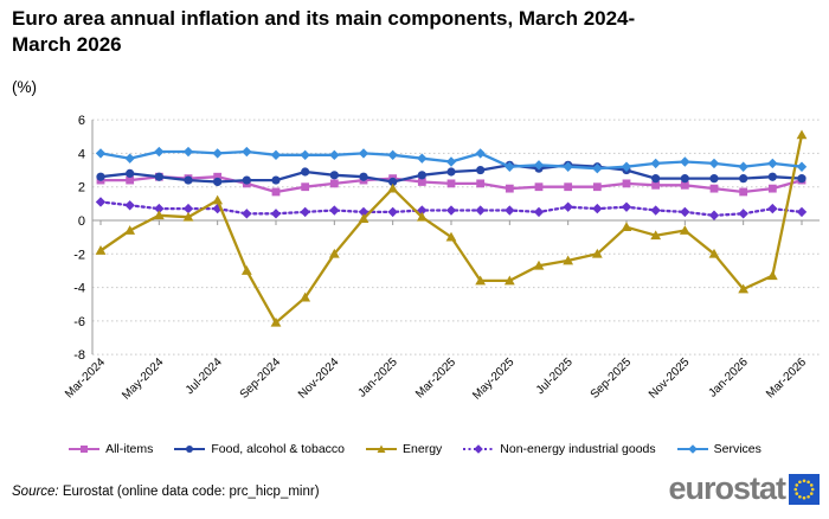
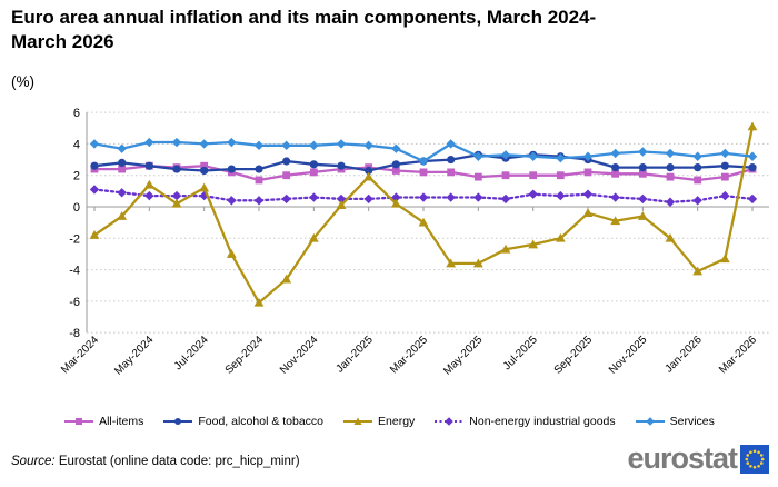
Energy/May-2024: 0.3 -> 1.4
Services/Mar-2025: 3.5 -> 2.9
